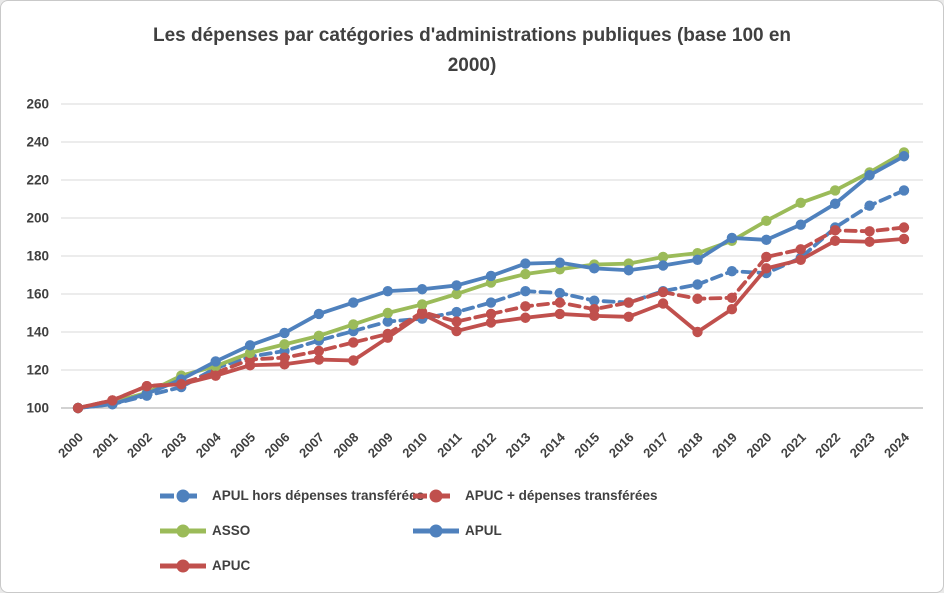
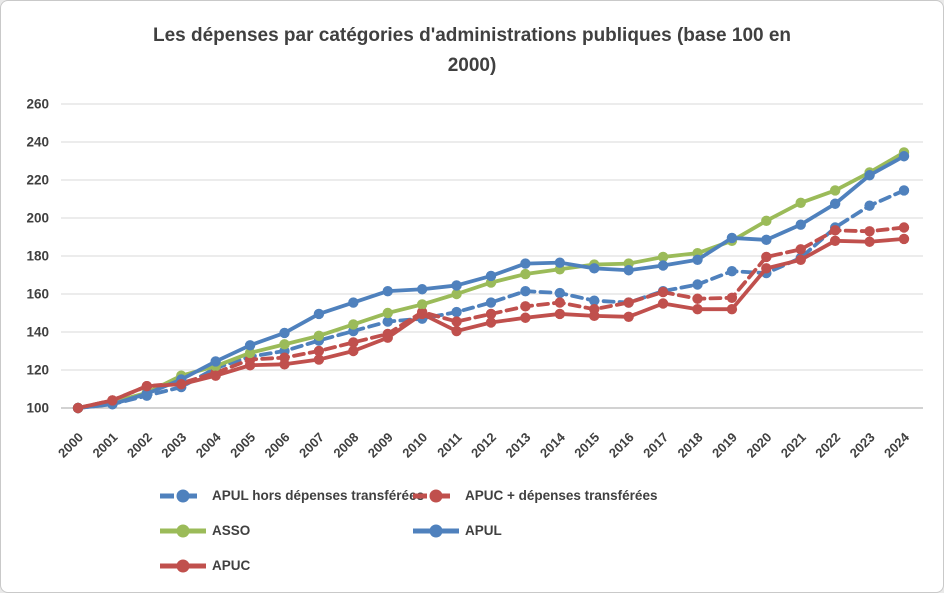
APUC/2008: 125 -> 130
APUC/2018: 140 -> 152
